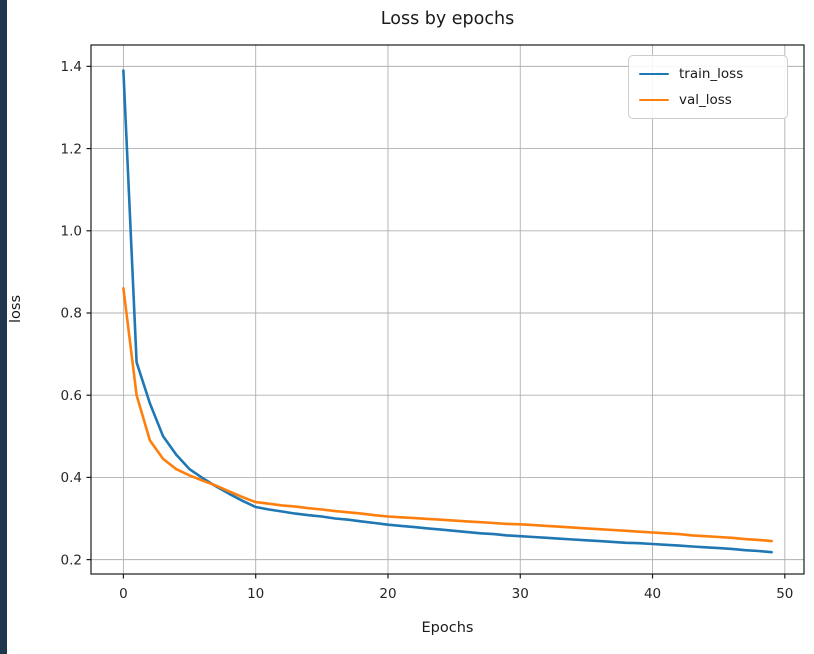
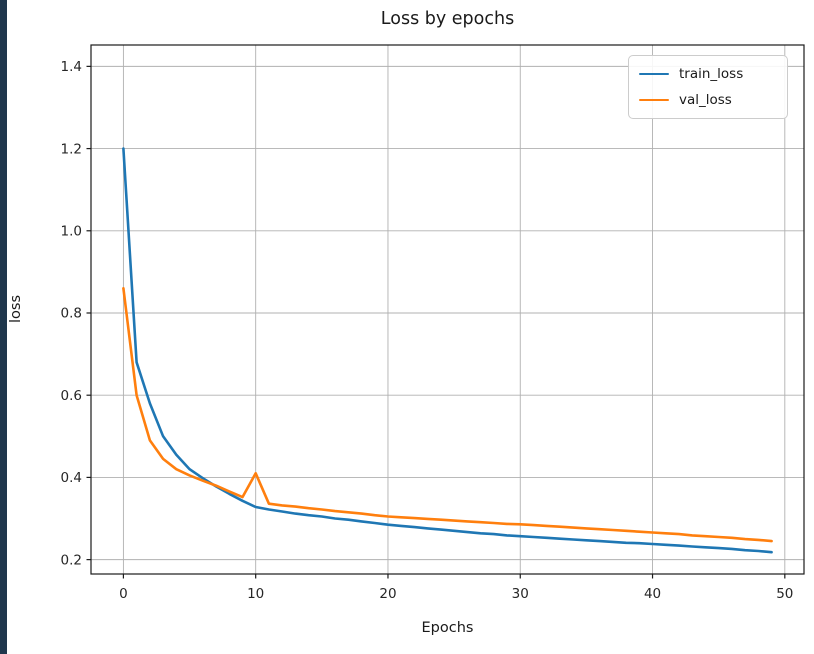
train_loss/0: 1.39 -> 1.20
val_loss/10: 0.34 -> 0.41
